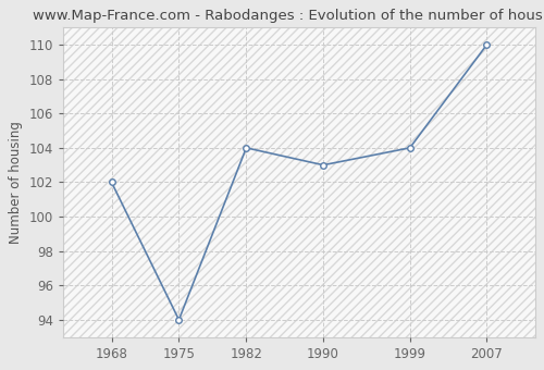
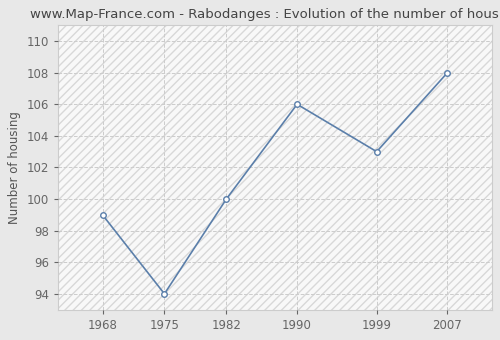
1968: 102 -> 99
1982: 104 -> 100
1990: 103 -> 106
1999: 104 -> 103
2007: 110 -> 108
